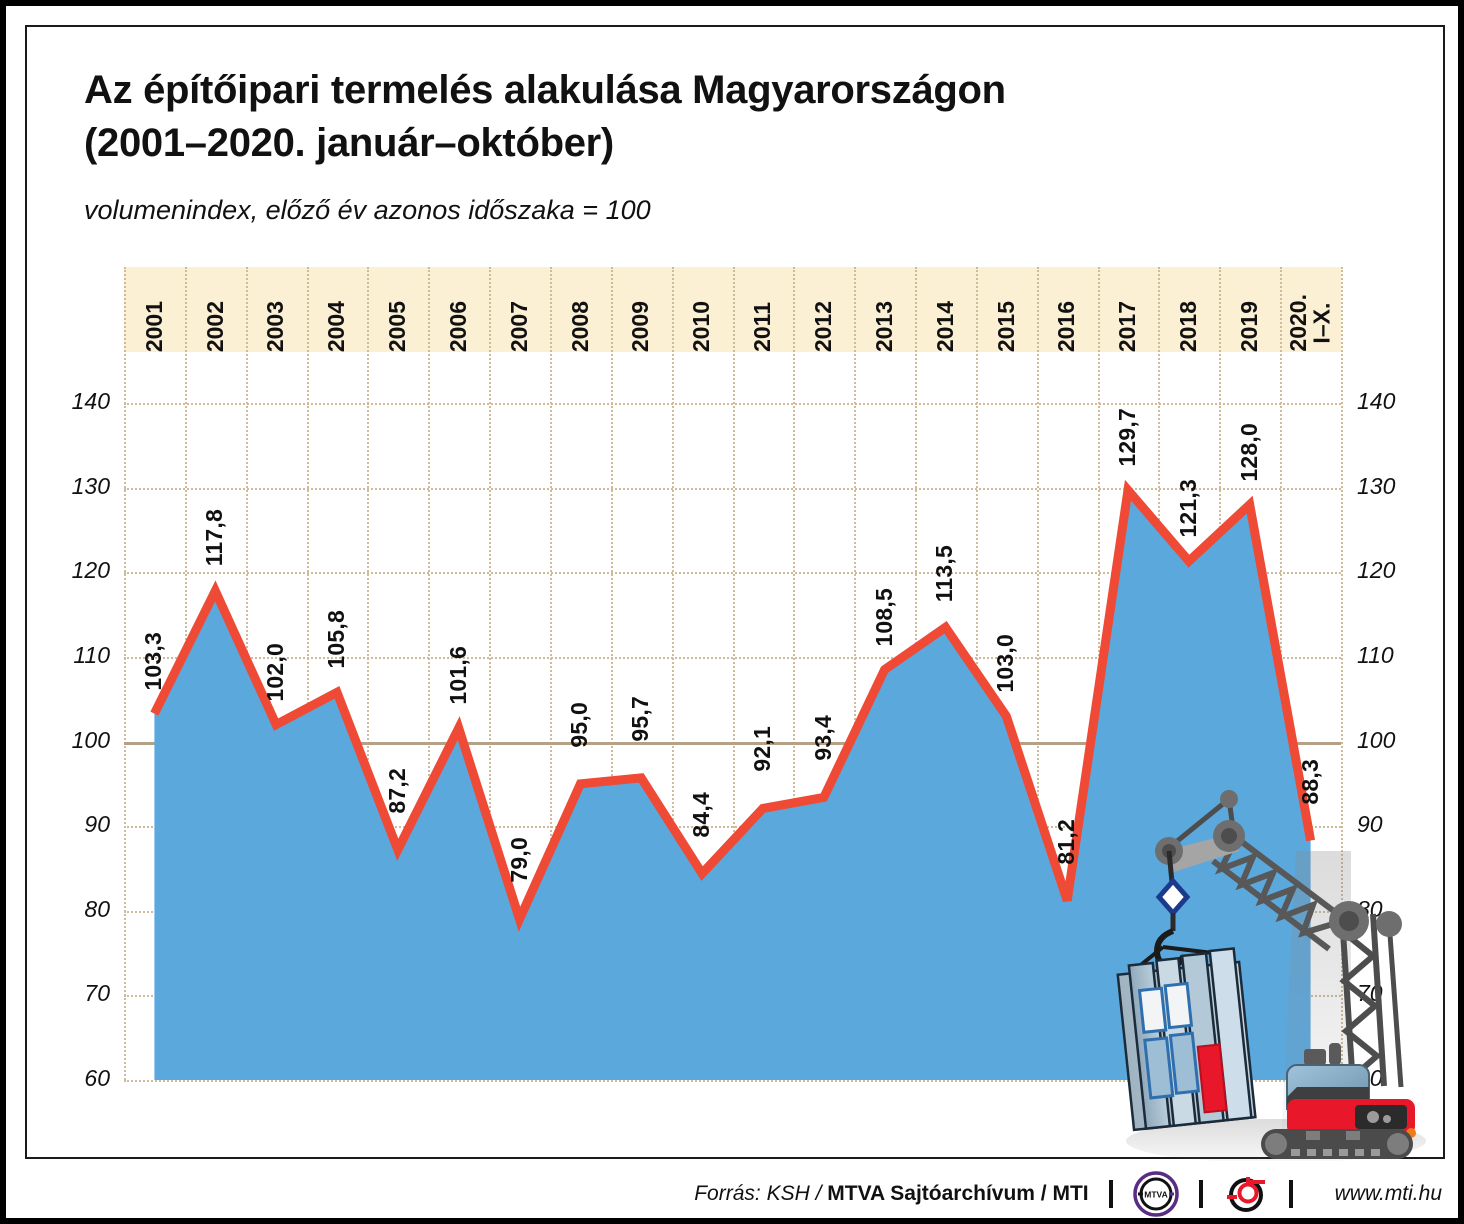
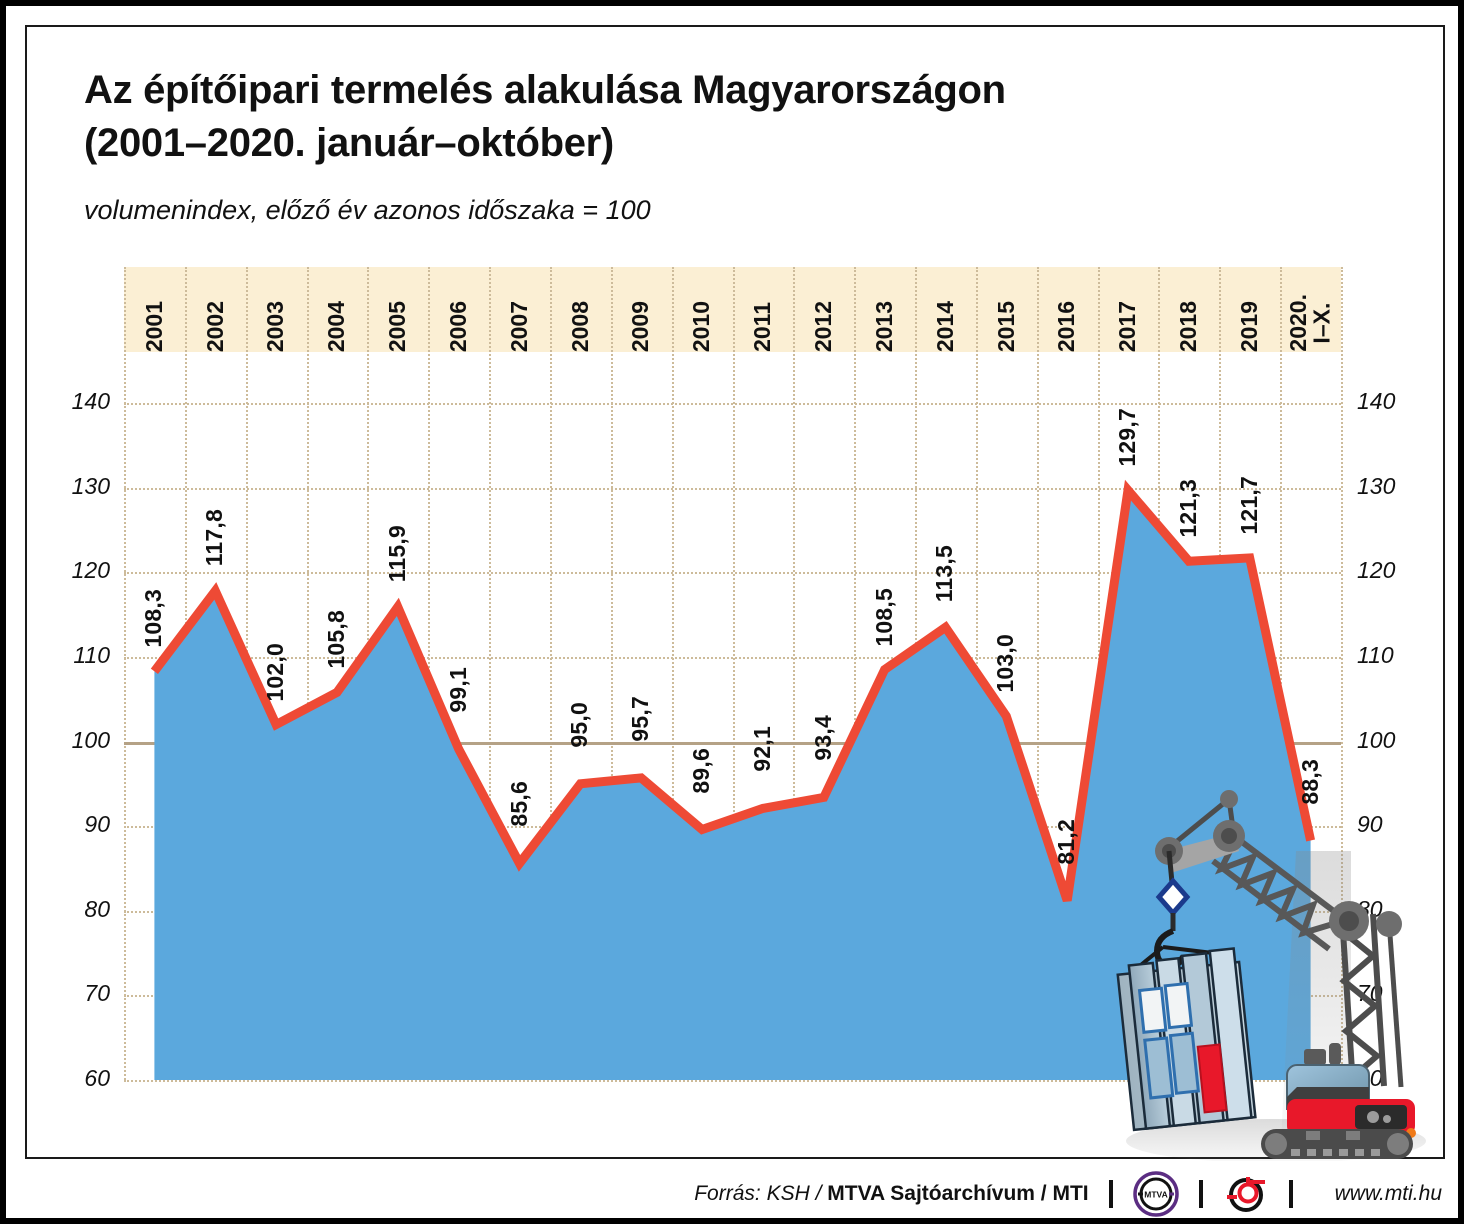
2001: 103,3 -> 108,3
2005: 87,2 -> 115,9
2006: 101,6 -> 99,1
2007: 79,0 -> 85,6
2010: 84,4 -> 89,6
2019: 128,0 -> 121,7
